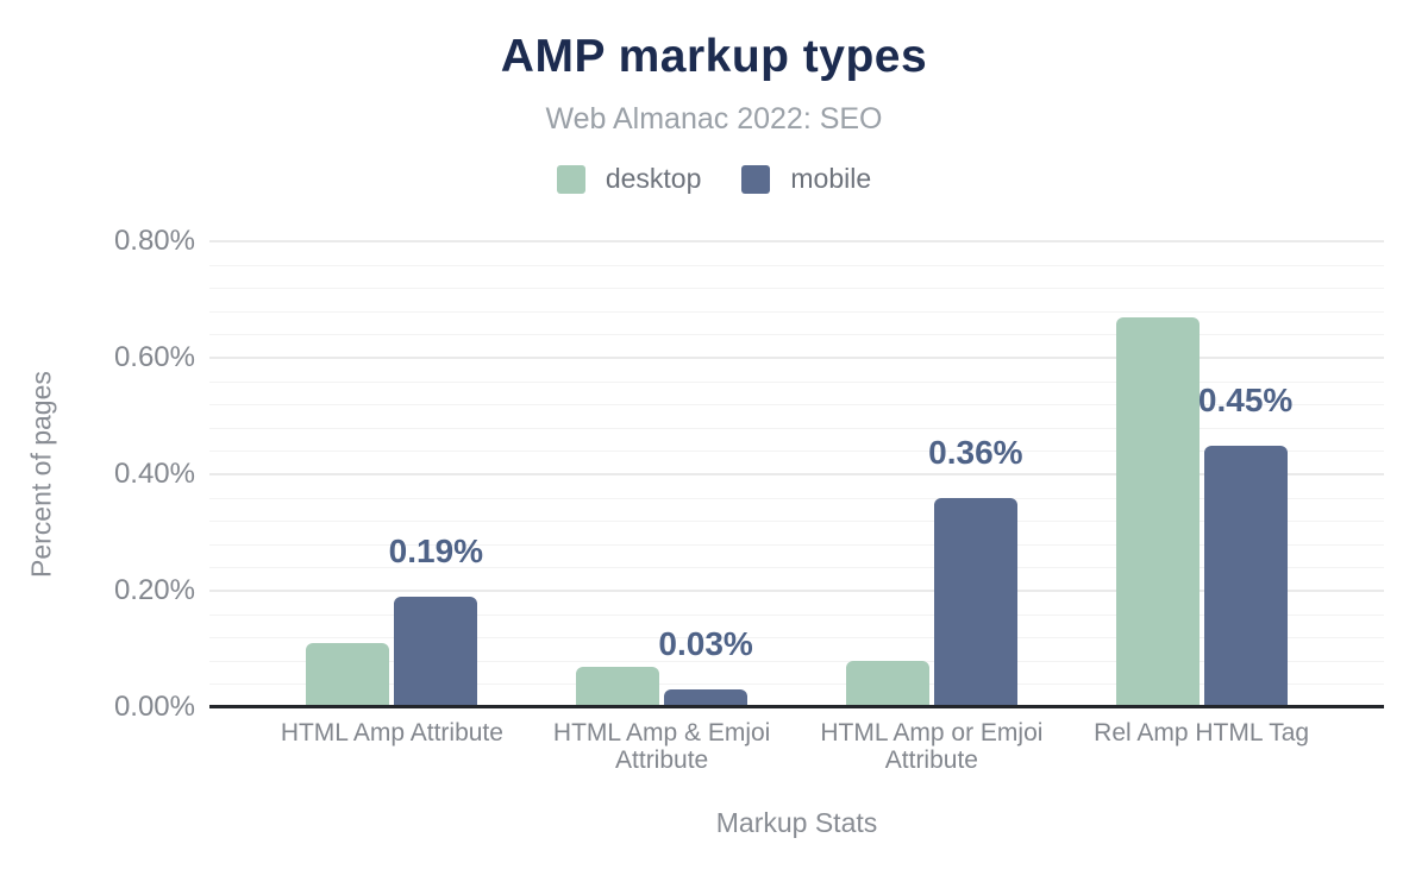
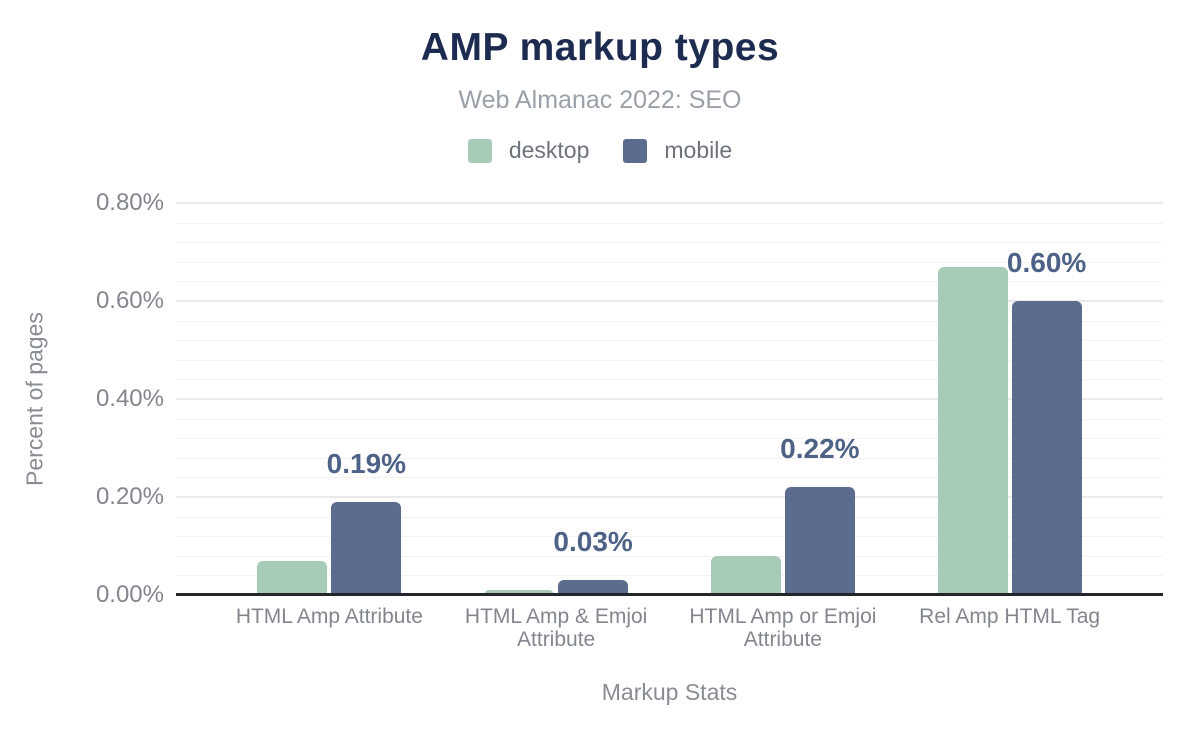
desktop/HTML Amp Attribute: 0.11% -> 0.07%
desktop/HTML Amp & Emjoi Attribute: 0.07% -> 0.01%
mobile/HTML Amp or Emjoi Attribute: 0.36% -> 0.22%
mobile/Rel Amp HTML Tag: 0.45% -> 0.60%
